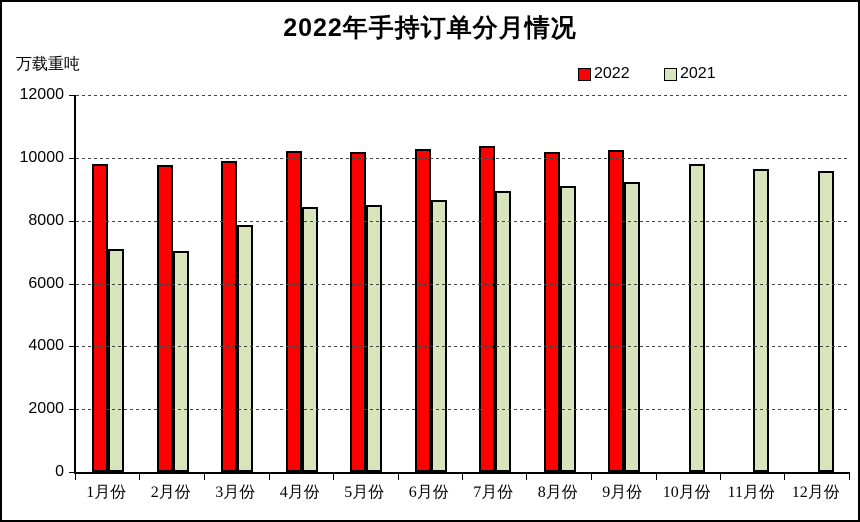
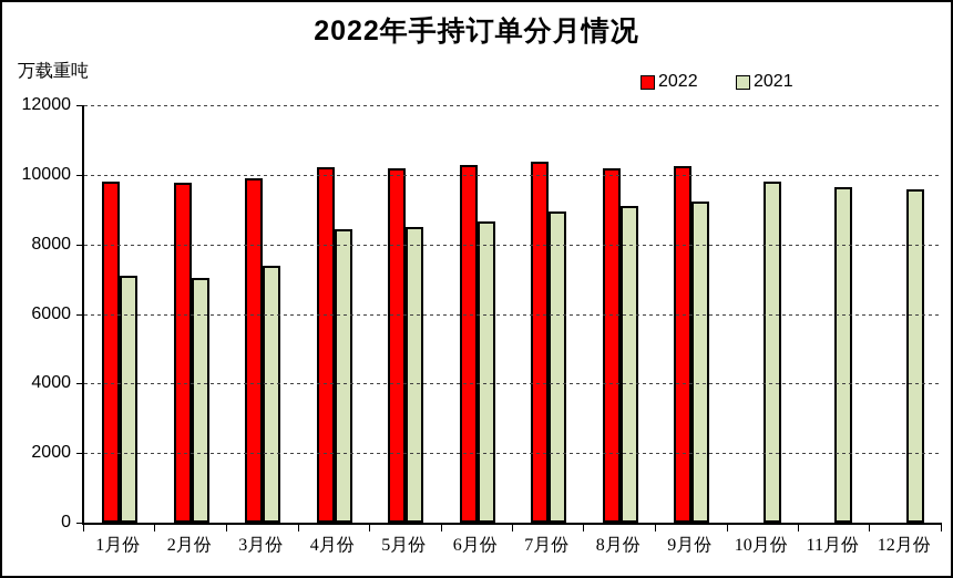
2021/3月份: 7900 -> 7400
